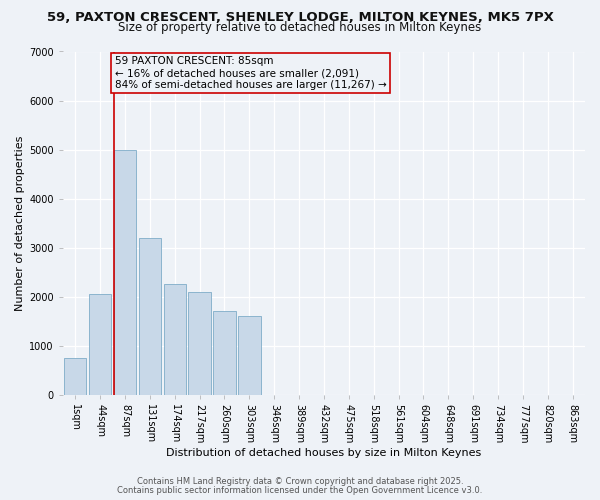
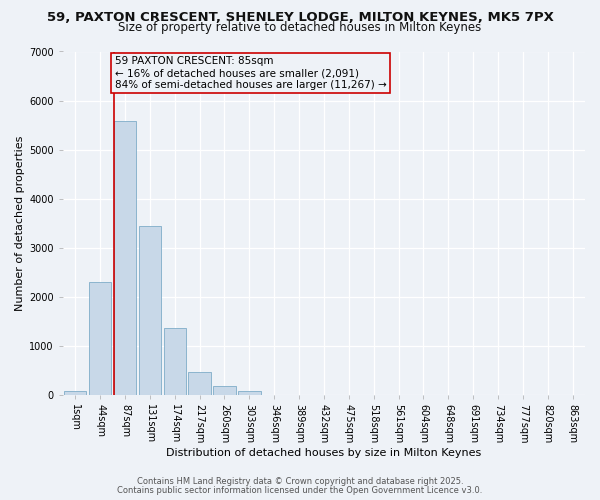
1sqm: 750 -> 80
44sqm: 2050 -> 2300
87sqm: 5000 -> 5580
131sqm: 3200 -> 3450
174sqm: 2250 -> 1360
217sqm: 2100 -> 460
260sqm: 1700 -> 180
303sqm: 1600 -> 80
